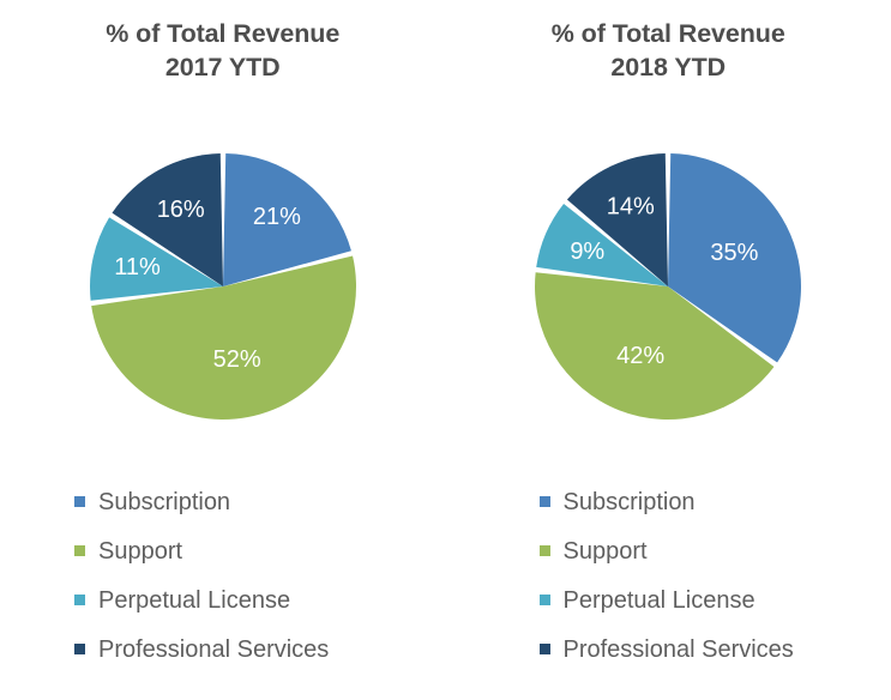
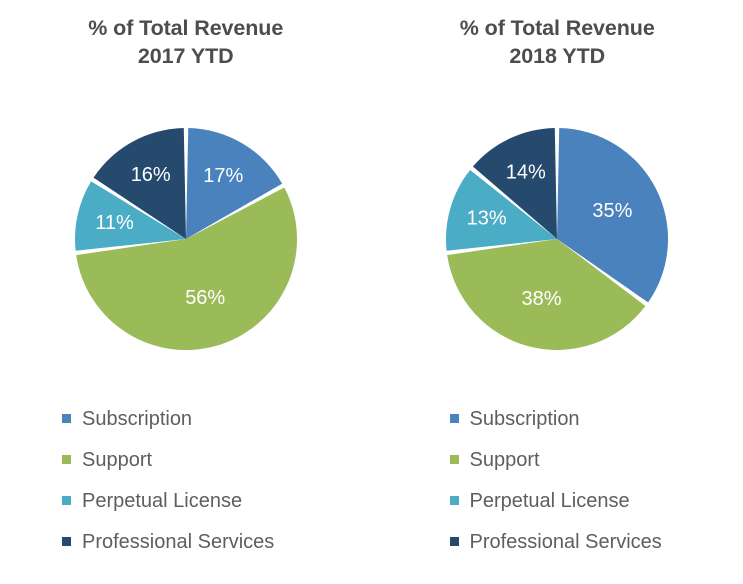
% of Total Revenue 2017 YTD/Subscription: 21% -> 17%
% of Total Revenue 2017 YTD/Support: 52% -> 56%
% of Total Revenue 2018 YTD/Support: 42% -> 38%
% of Total Revenue 2018 YTD/Perpetual License: 9% -> 13%
